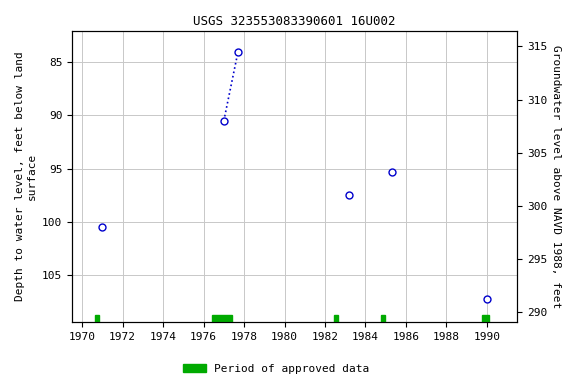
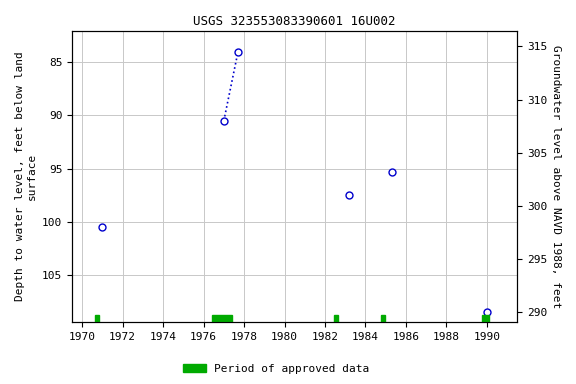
1990: 107.3 -> 108.5
